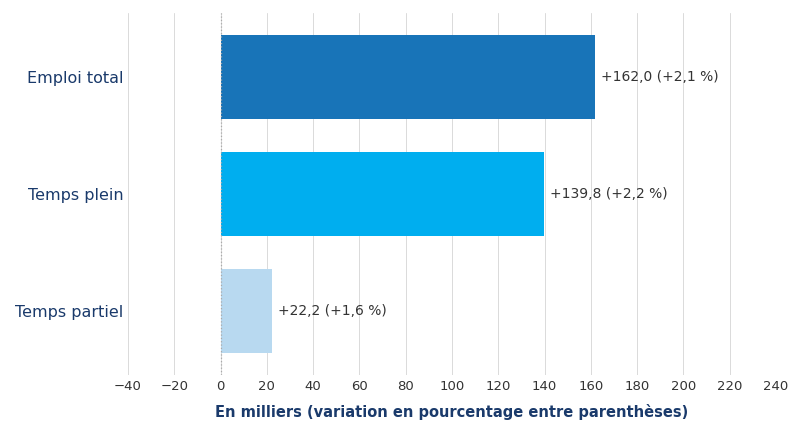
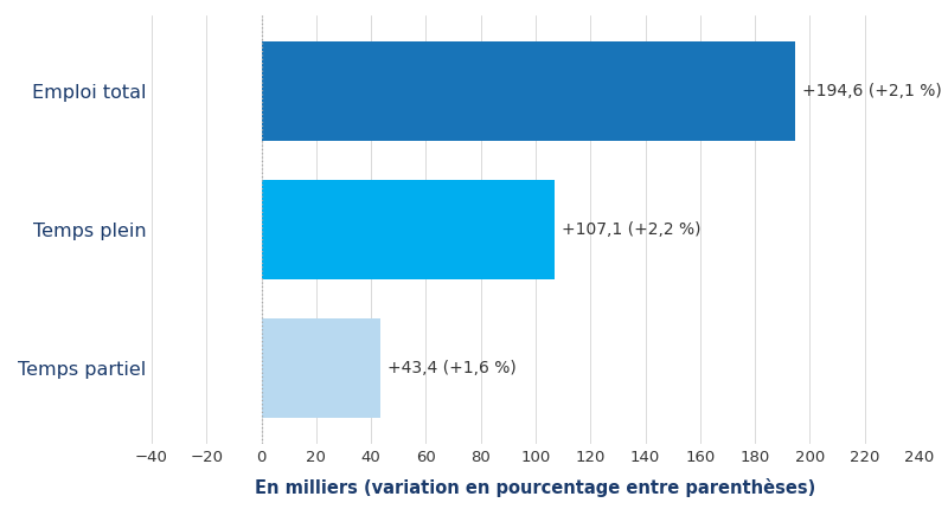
Emploi total: +162,0 -> +194,6
Temps plein: +139,8 -> +107,1
Temps partiel: +22,2 -> +43,4
